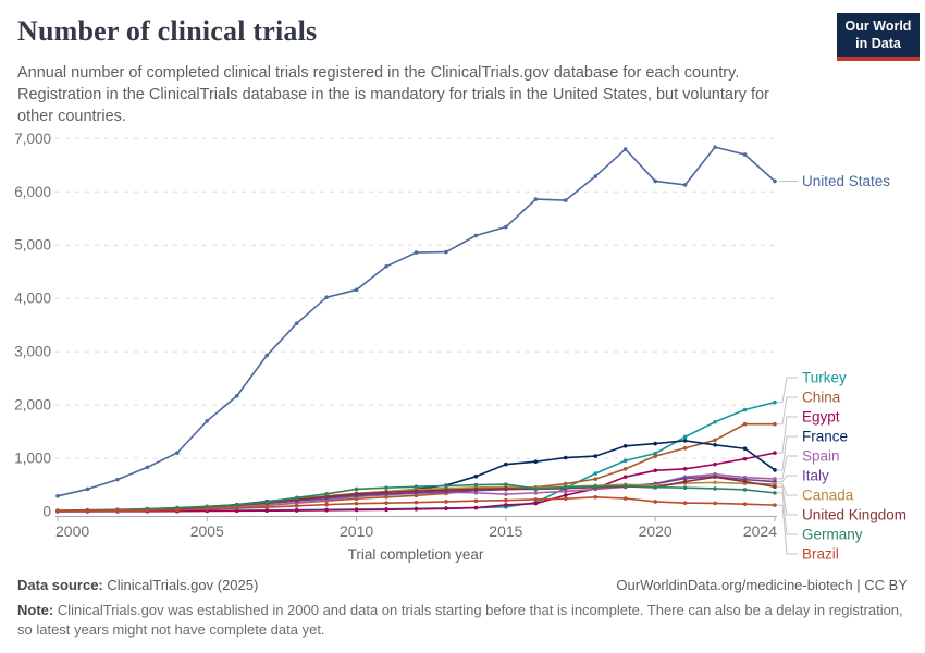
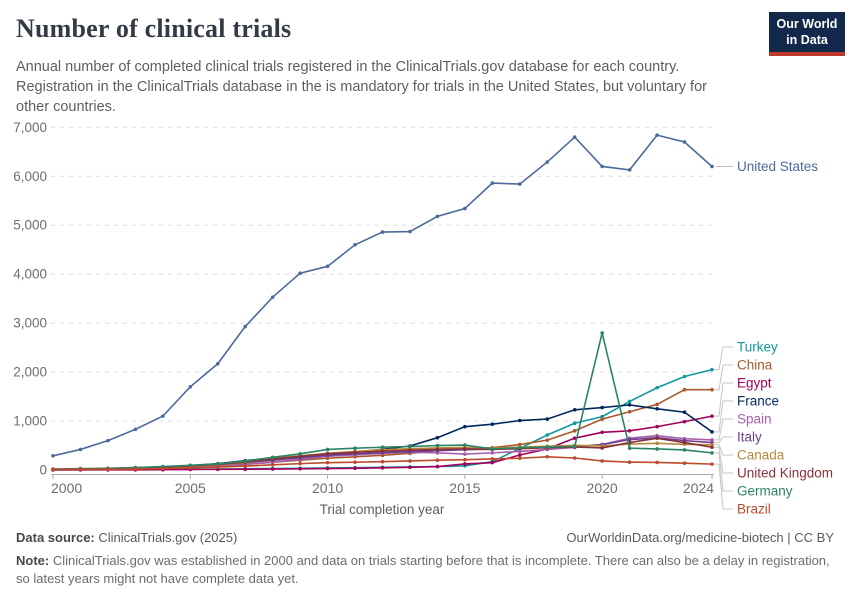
Germany/2020: 500 -> 2800
